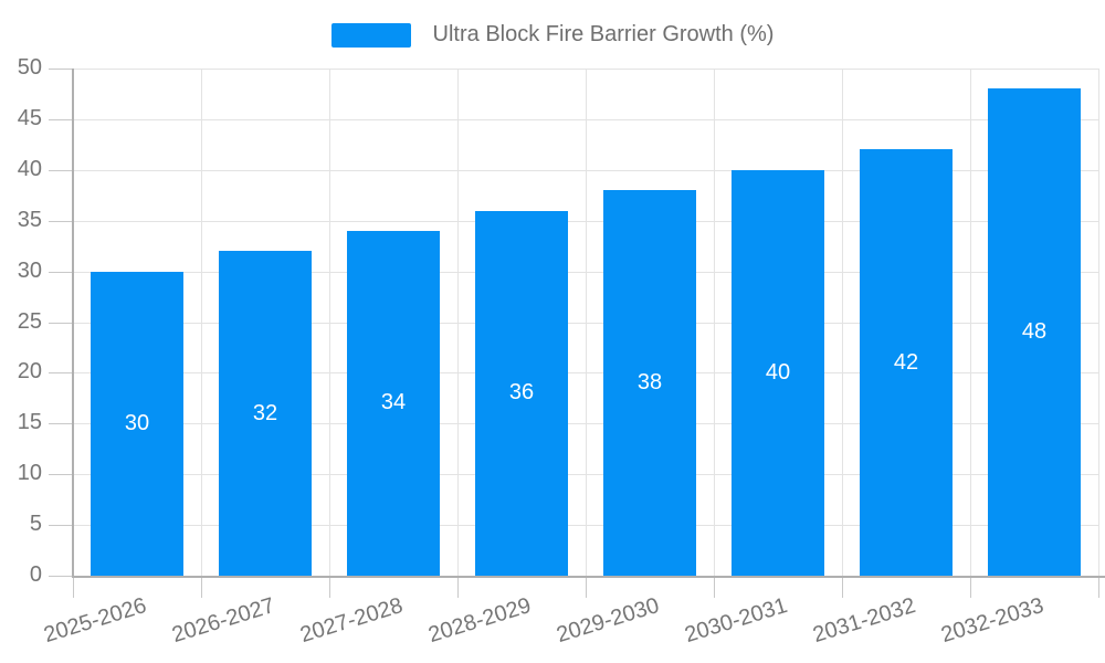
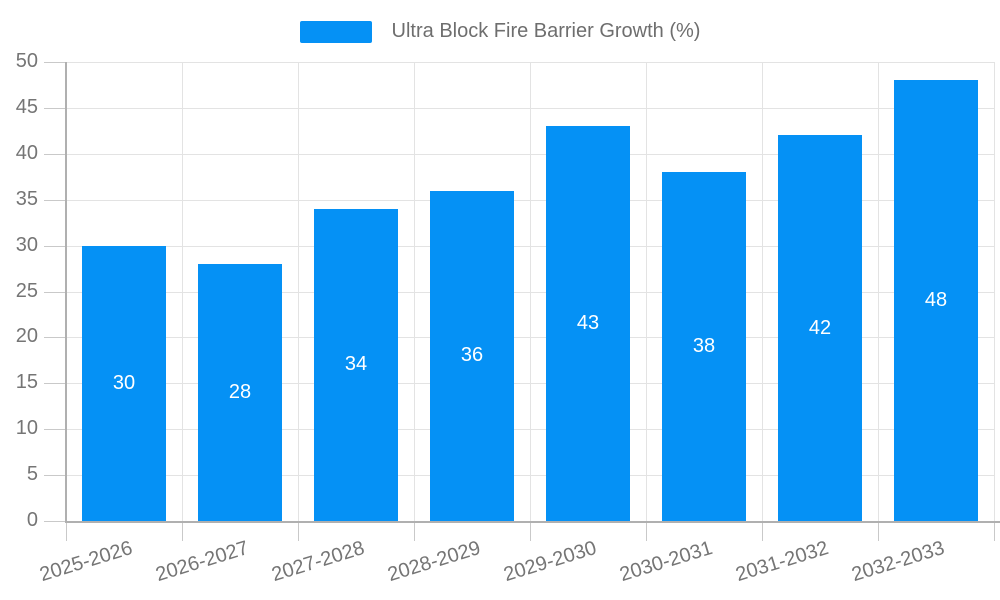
2026-2027: 32 -> 28
2029-2030: 38 -> 43
2030-2031: 40 -> 38
